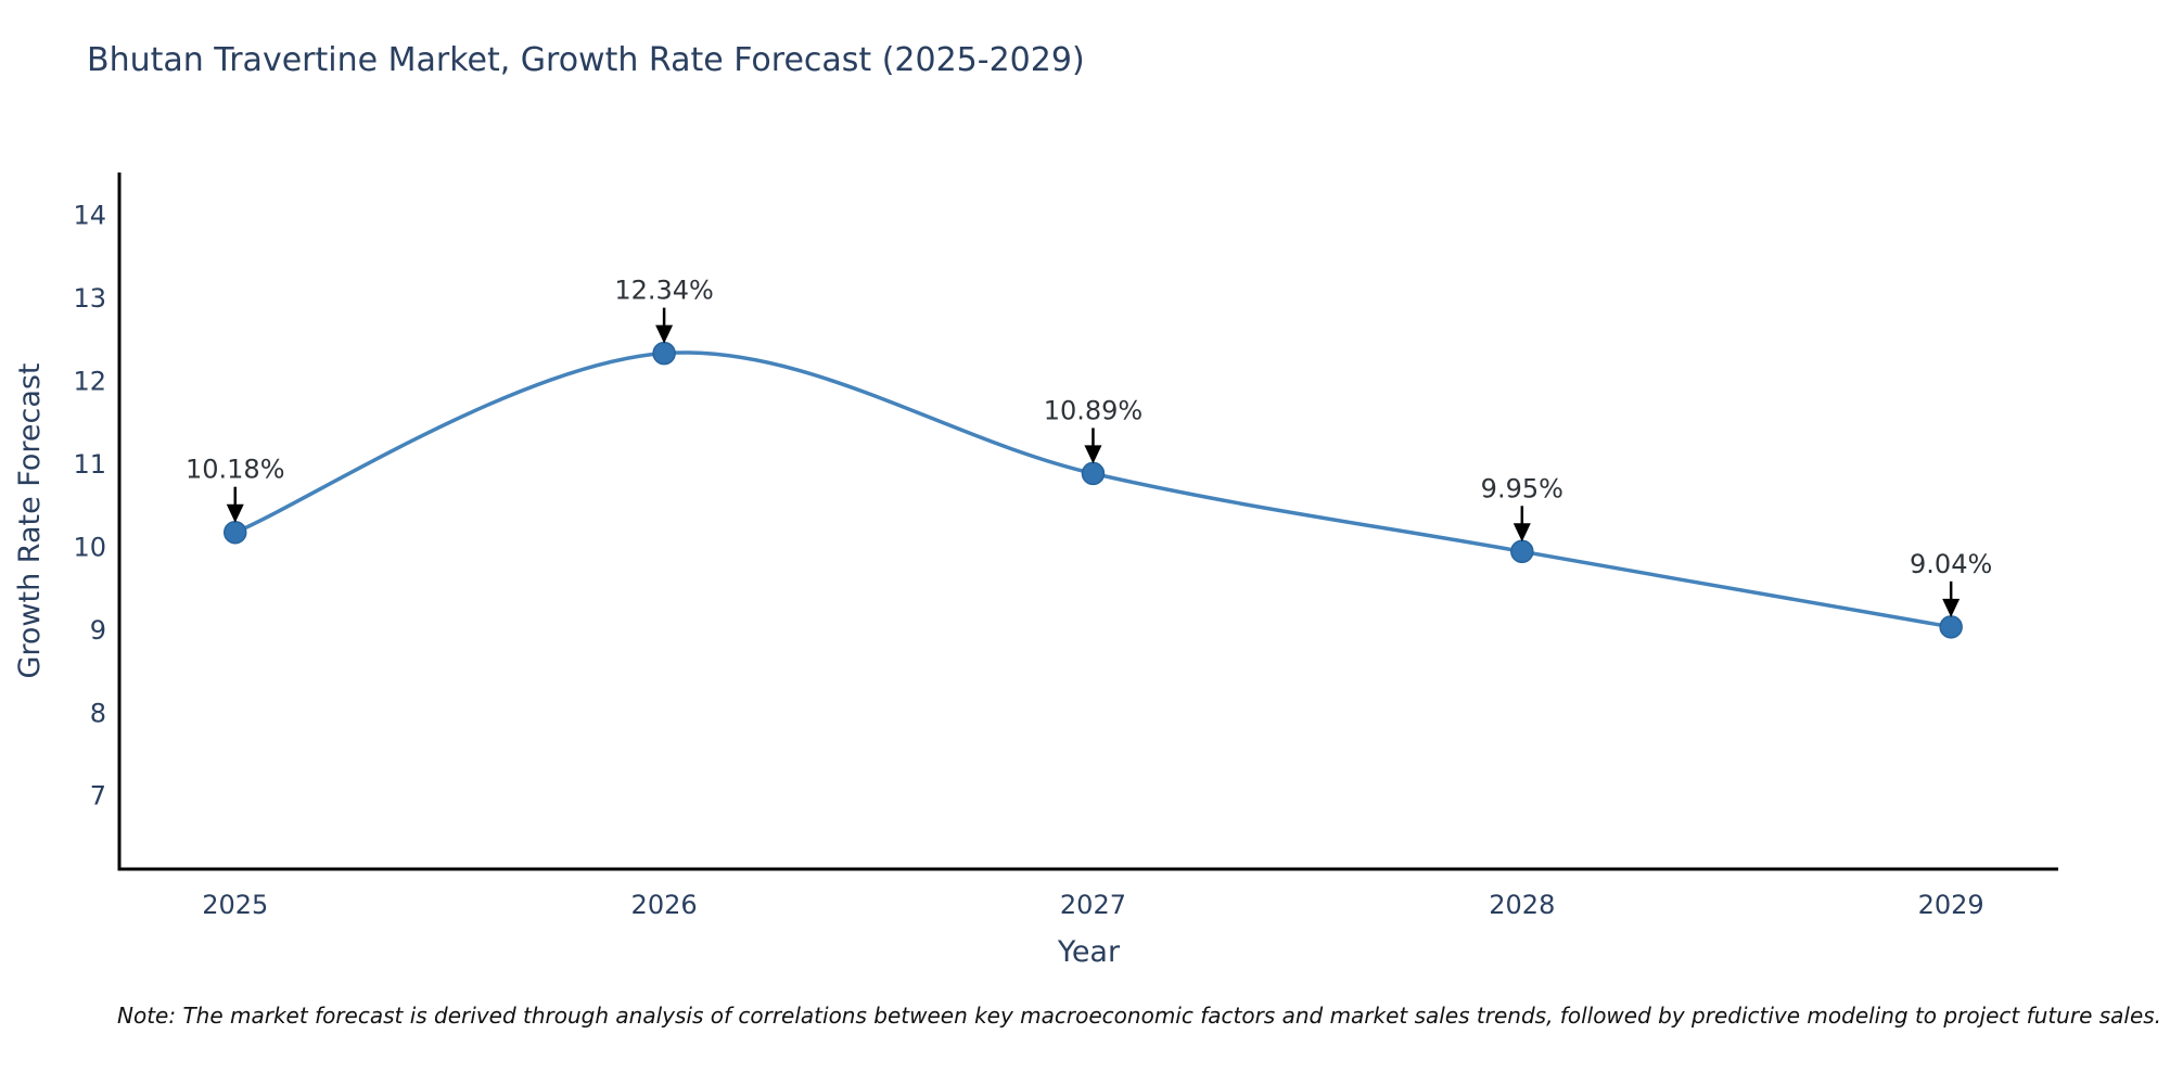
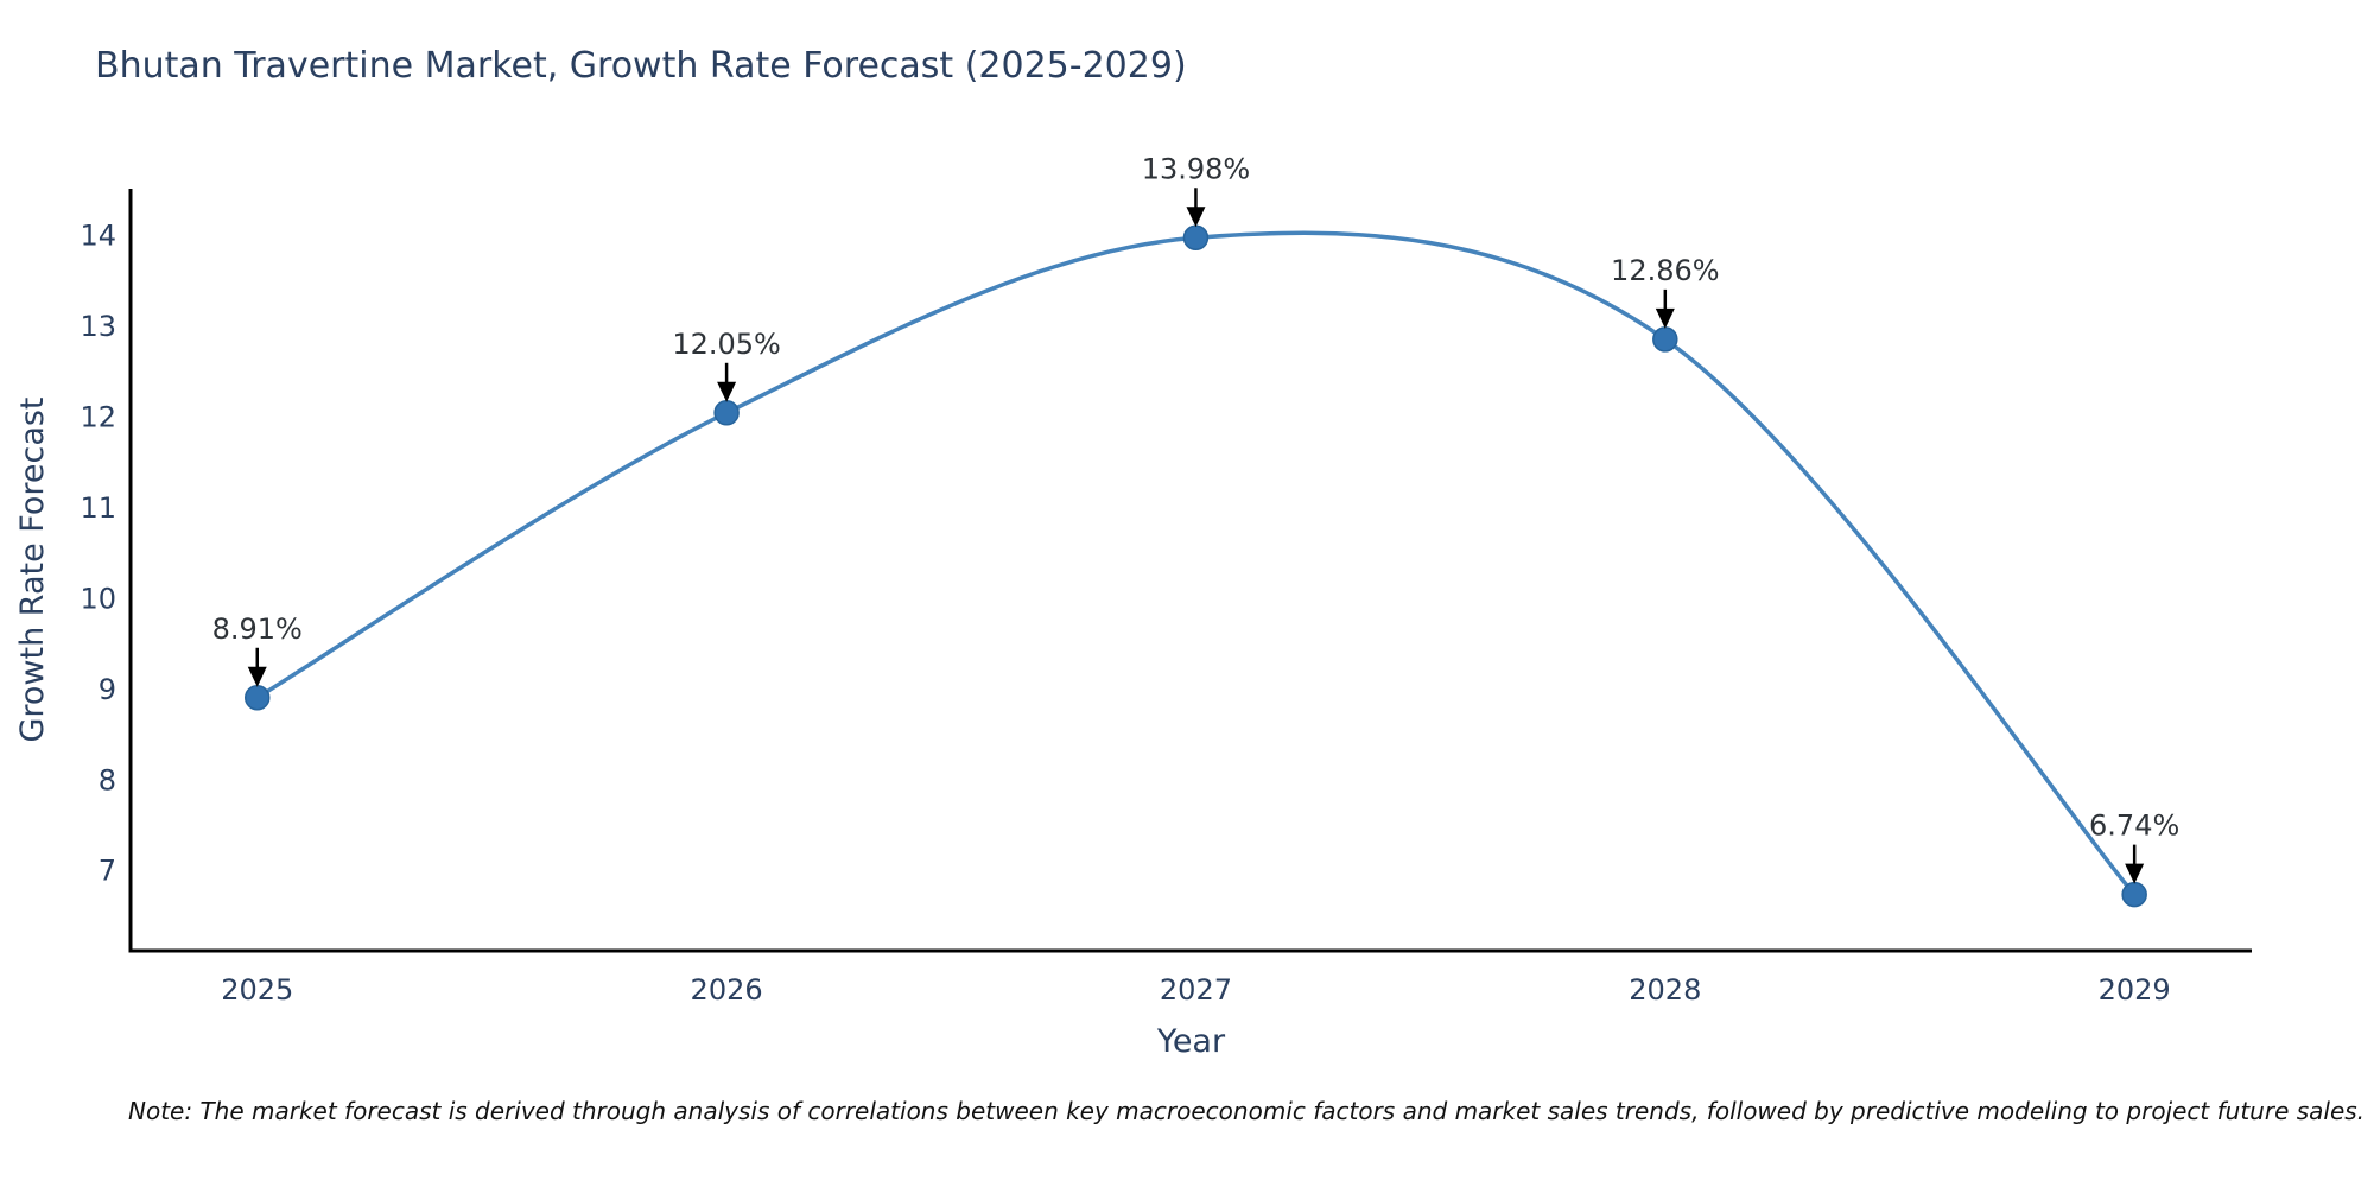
2025: 10.18% -> 8.91%
2026: 12.34% -> 12.05%
2027: 10.89% -> 13.98%
2028: 9.95% -> 12.86%
2029: 9.04% -> 6.74%
